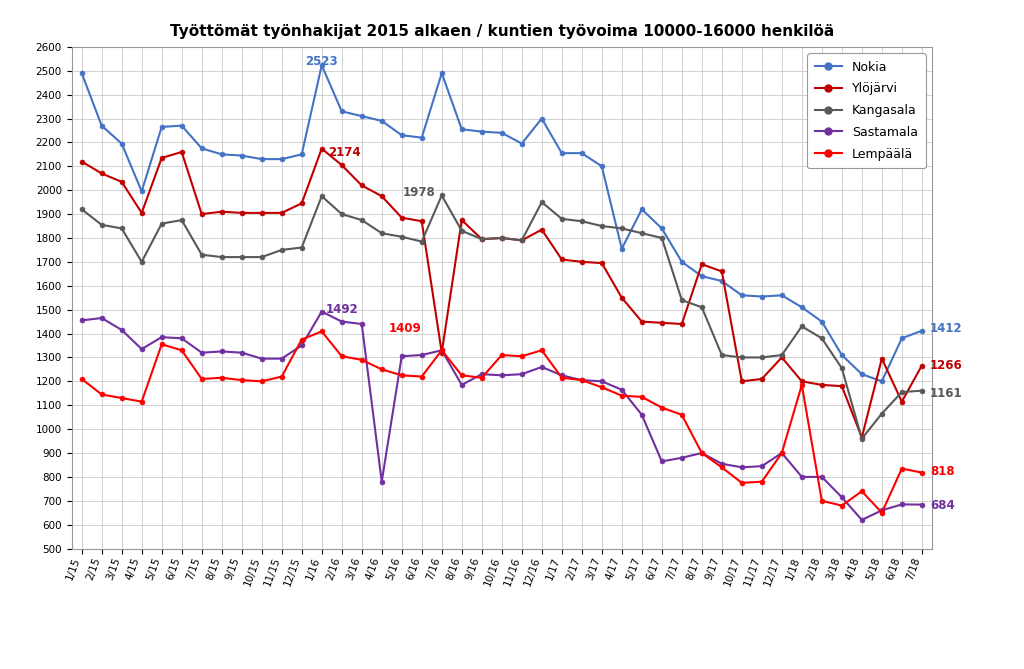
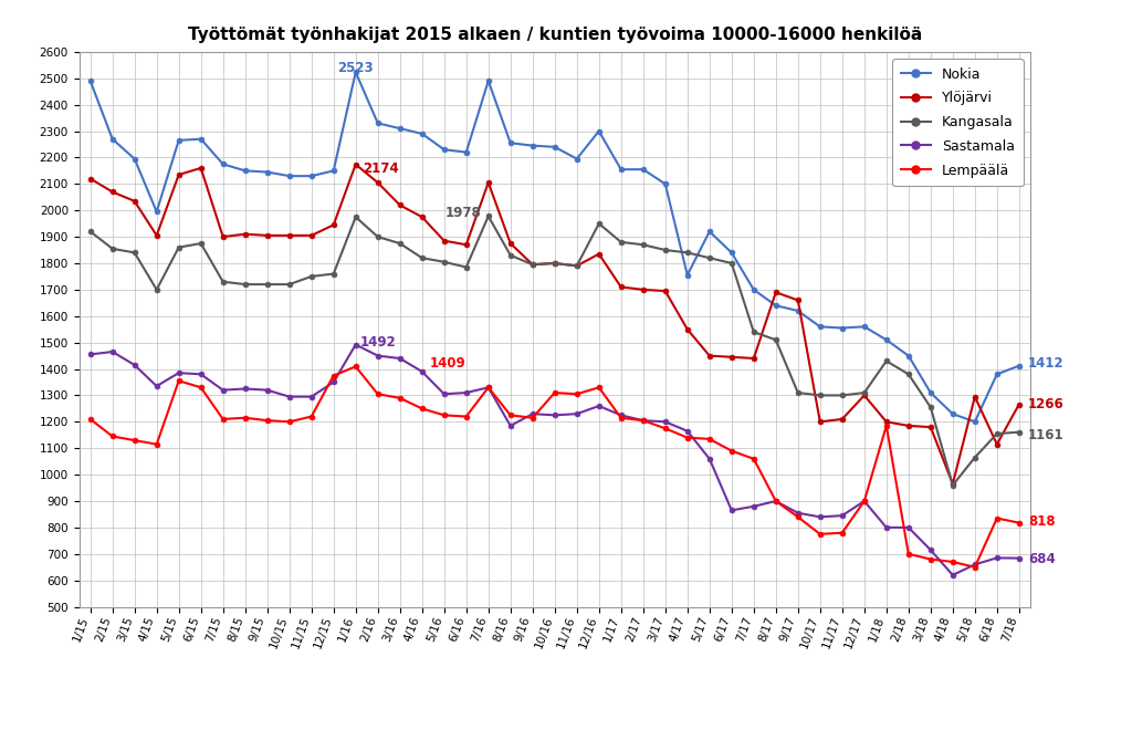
Sastamala/4/16: 780 -> 1390
Ylöjärvi/7/16: 1320 -> 2105
Lempäälä/4/18: 740 -> 670
